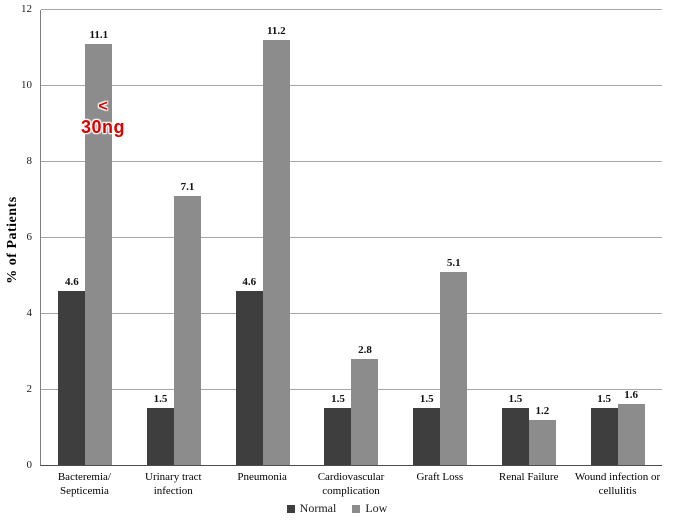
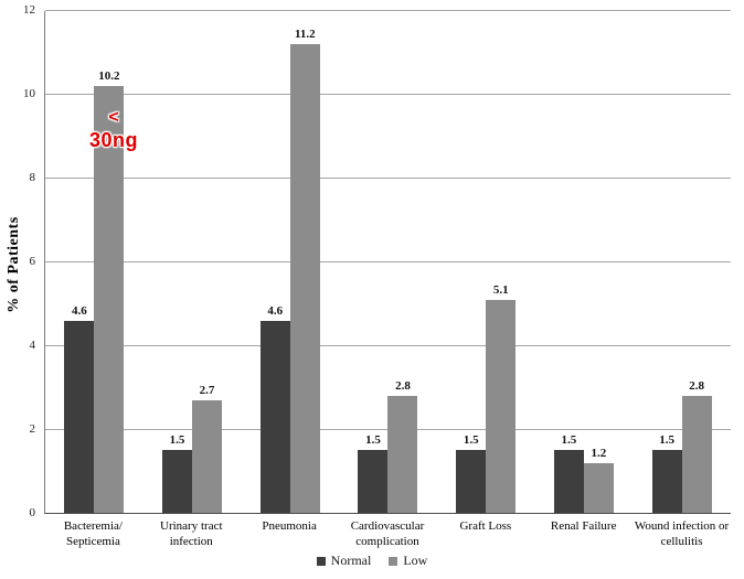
Low/Bacteremia/ Septicemia: 11.1 -> 10.2
Low/Urinary tract infection: 7.1 -> 2.7
Low/Wound infection or cellulitis: 1.6 -> 2.8
